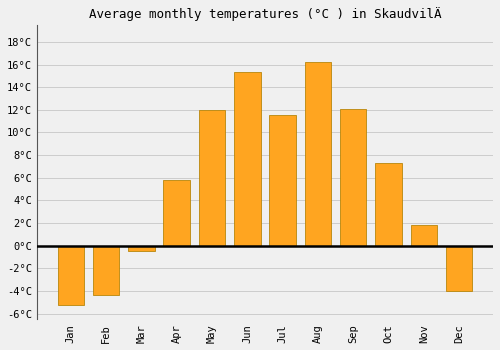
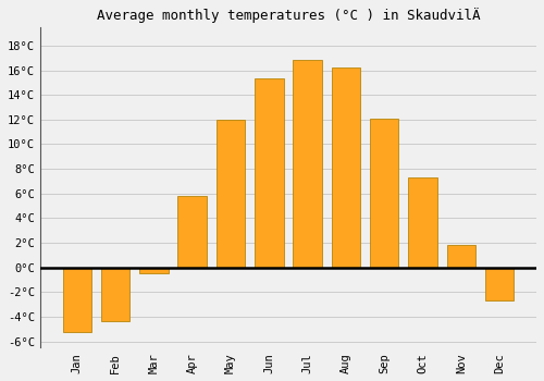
Jul: 11.5°C -> 16.8°C
Dec: -4.0°C -> -2.7°C
